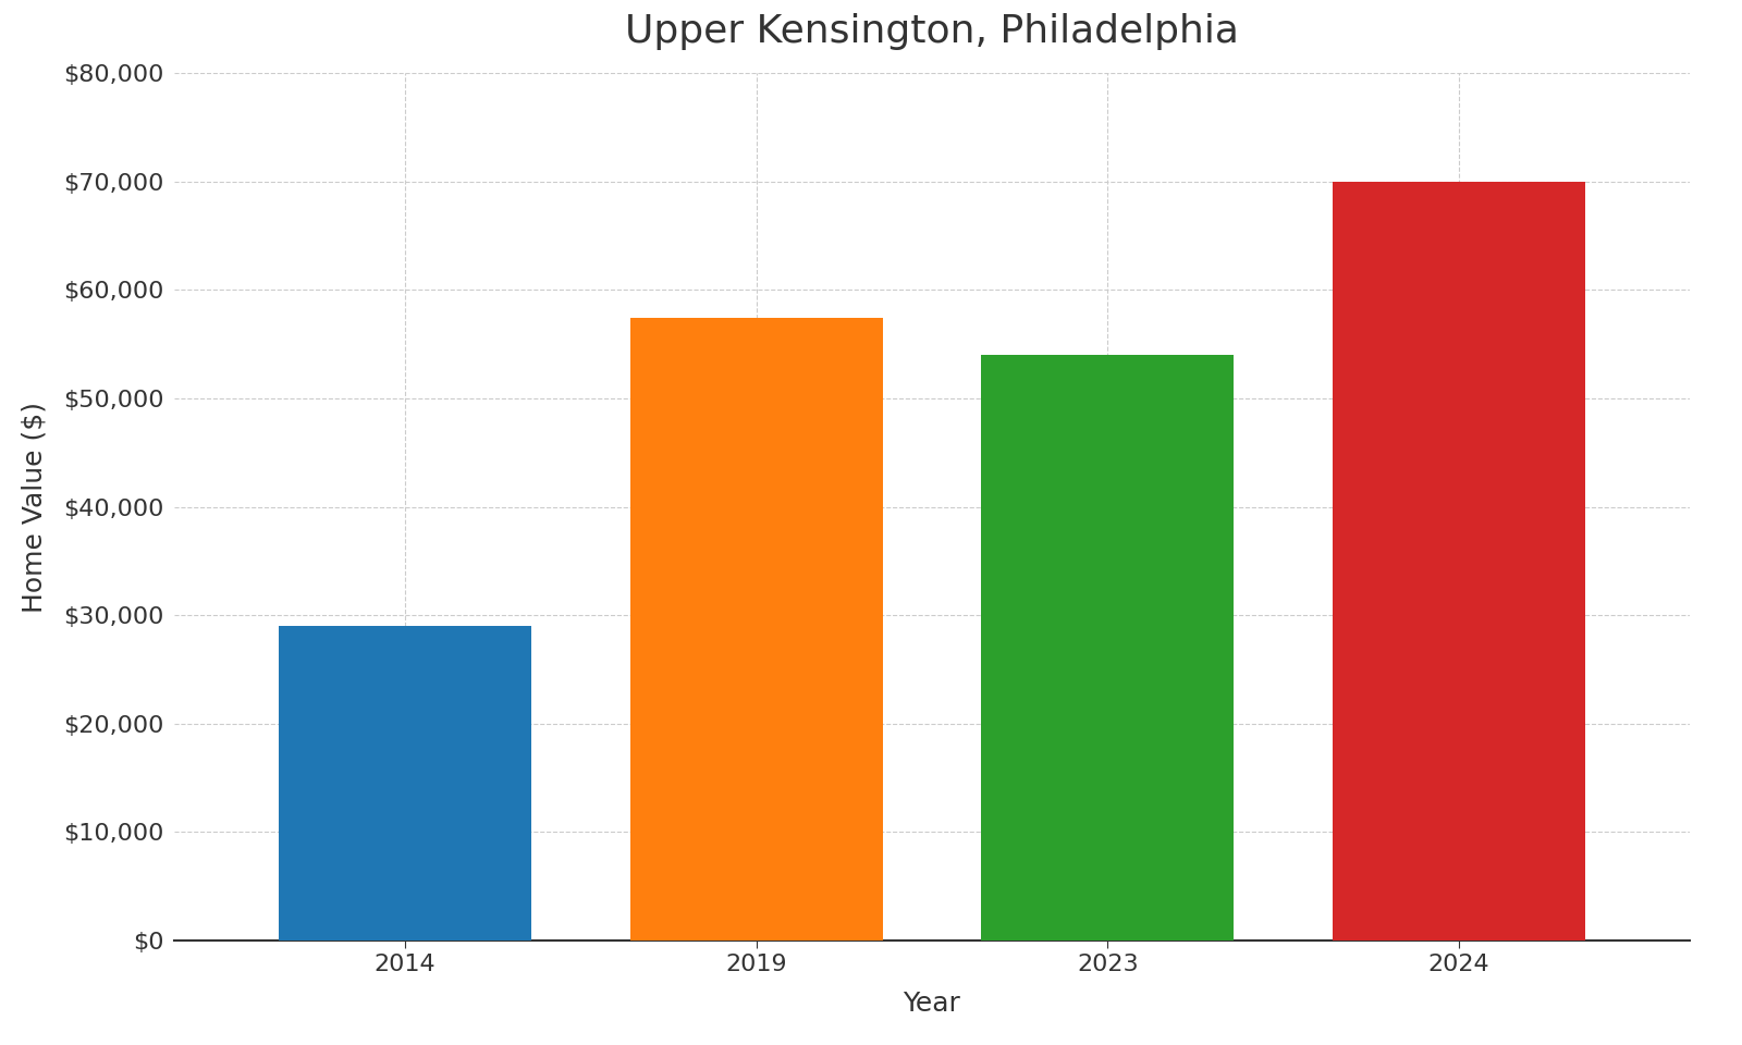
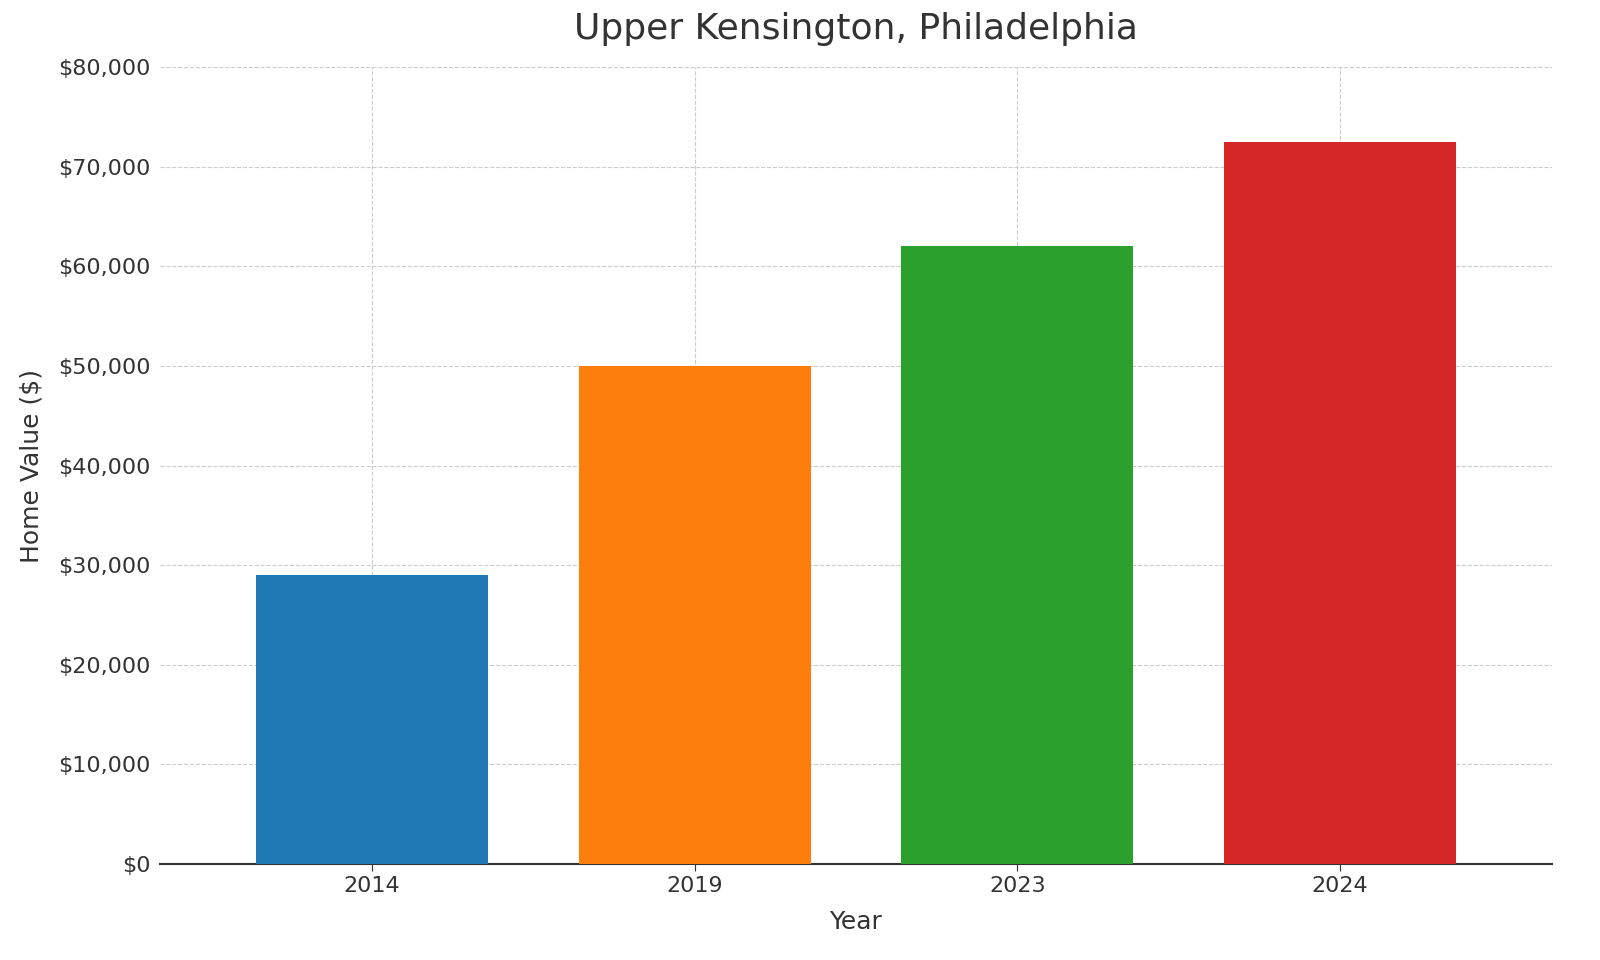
2019: $57,400 -> $50,000
2023: $54,000 -> $62,000
2024: $70,000 -> $72,500
